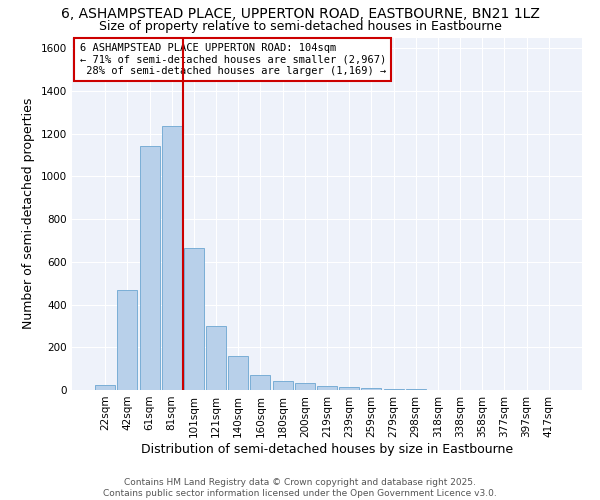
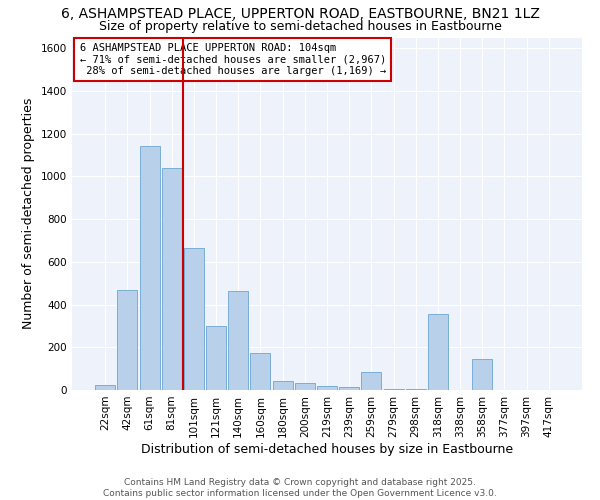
81sqm: 1235 -> 1040
140sqm: 158 -> 465
160sqm: 70 -> 175
259sqm: 10 -> 85
318sqm: 2 -> 355
358sqm: 1 -> 145
